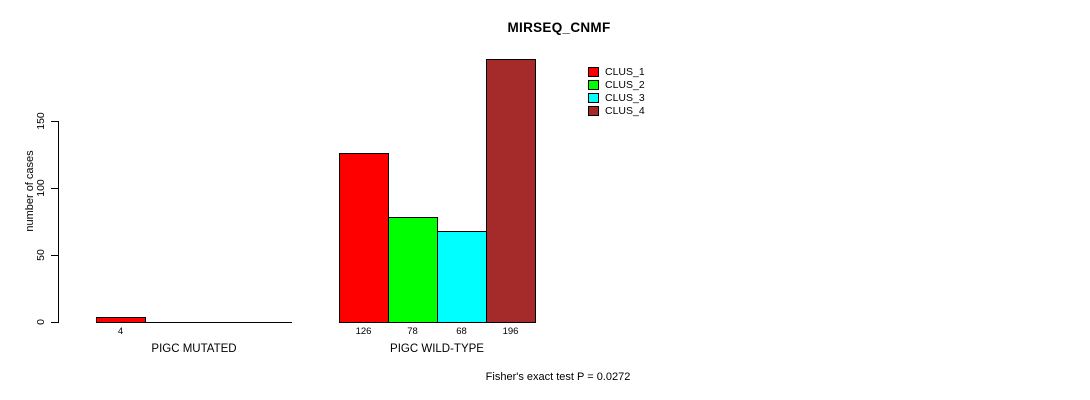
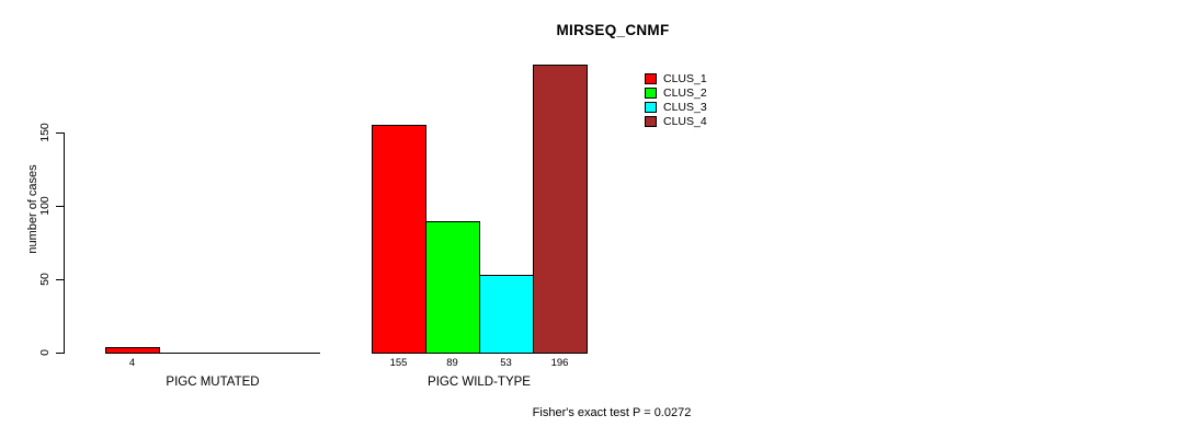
CLUS_1/PIGC WILD-TYPE: 126 -> 155
CLUS_2/PIGC WILD-TYPE: 78 -> 89
CLUS_3/PIGC WILD-TYPE: 68 -> 53
